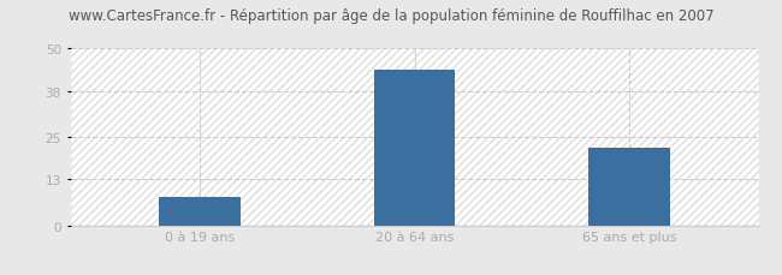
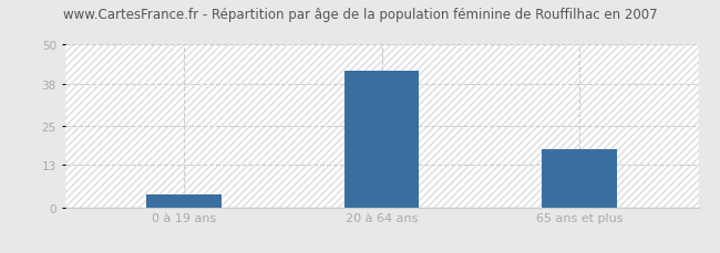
0 à 19 ans: 8 -> 4
20 à 64 ans: 44 -> 42
65 ans et plus: 22 -> 18
